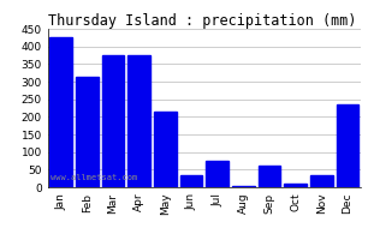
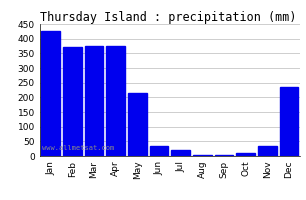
Feb: 315 -> 370
Jul: 75 -> 20
Sep: 60 -> 5
